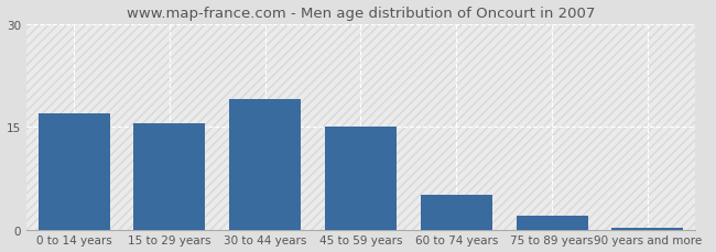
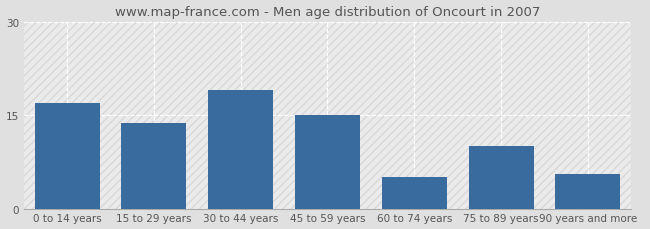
15 to 29 years: 15.5 -> 13.8
75 to 89 years: 2.0 -> 10.0
90 years and more: 0.2 -> 5.6
